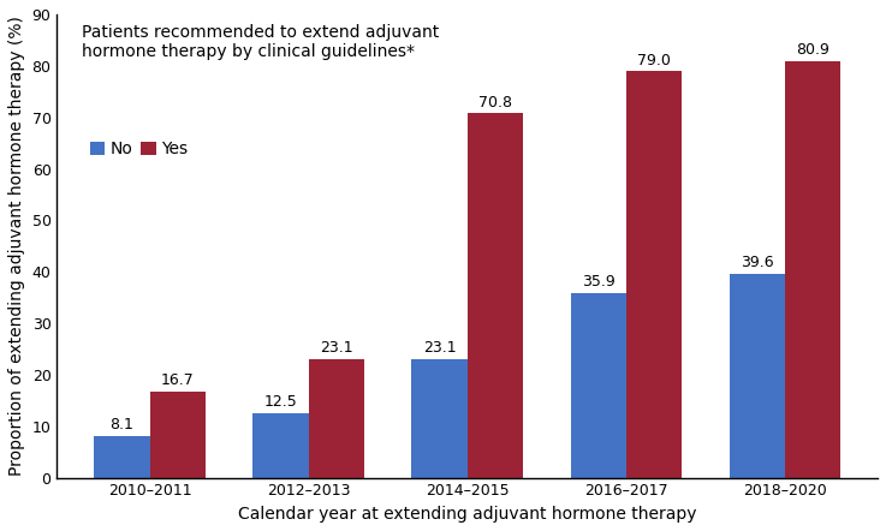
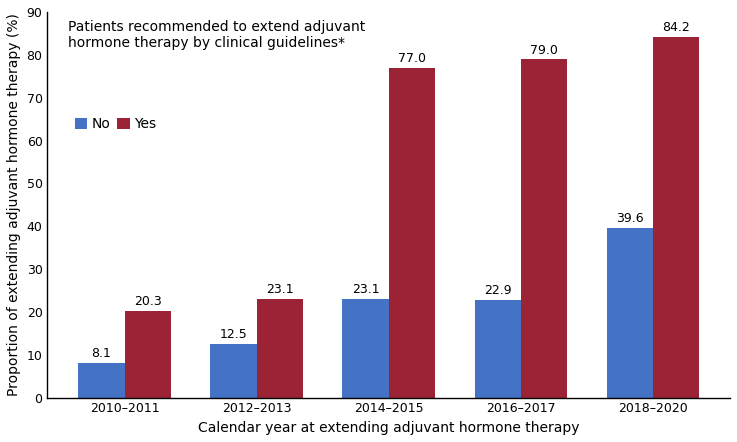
Yes/2010–2011: 16.7 -> 20.3
Yes/2014–2015: 70.8 -> 77.0
No/2016–2017: 35.9 -> 22.9
Yes/2018–2020: 80.9 -> 84.2
